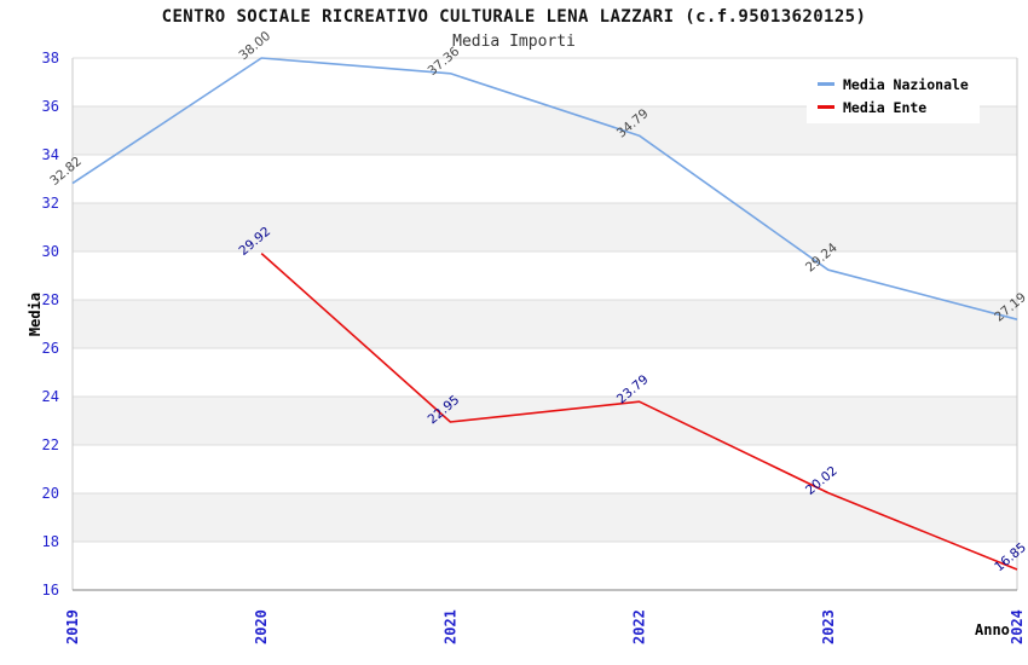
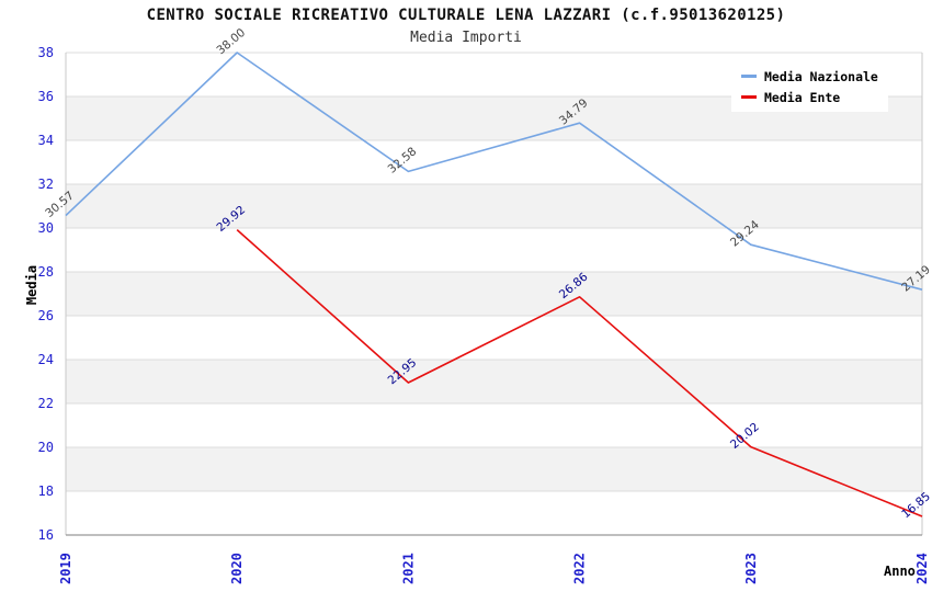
Media Nazionale/2019: 32.82 -> 30.57
Media Nazionale/2021: 37.36 -> 32.58
Media Ente/2022: 23.79 -> 26.86
